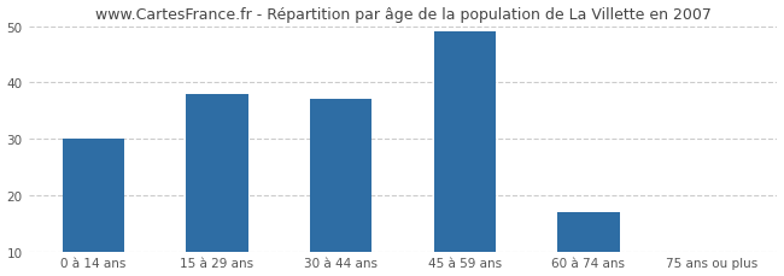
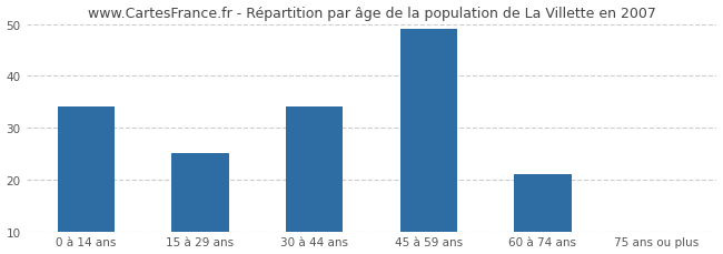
0 à 14 ans: 30 -> 34
15 à 29 ans: 38 -> 25
30 à 44 ans: 37 -> 34
60 à 74 ans: 17 -> 21
